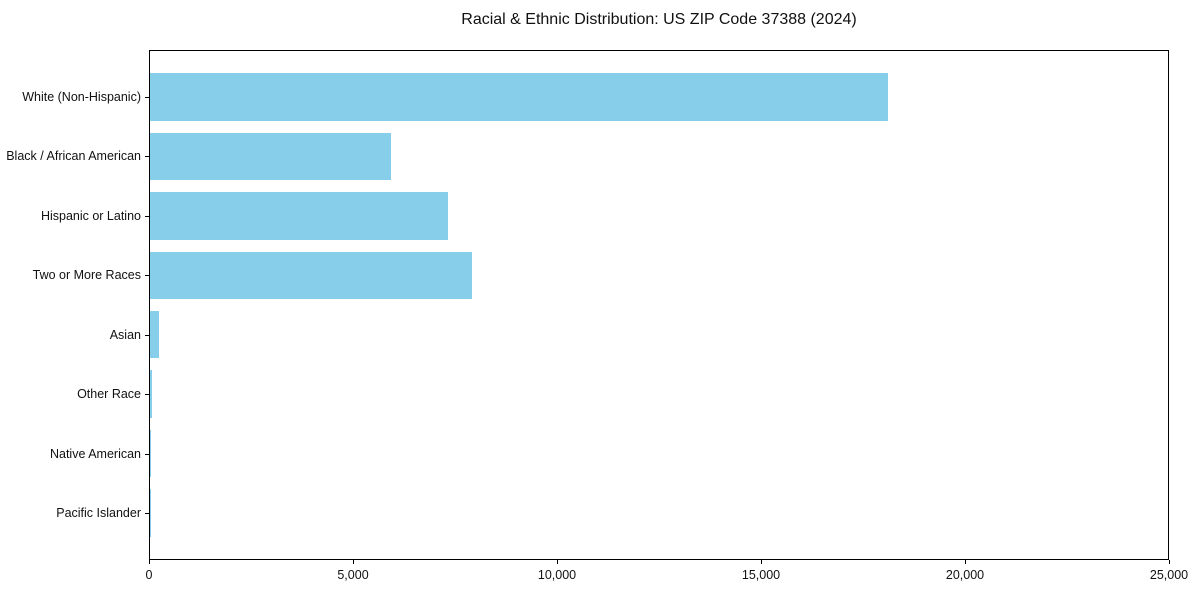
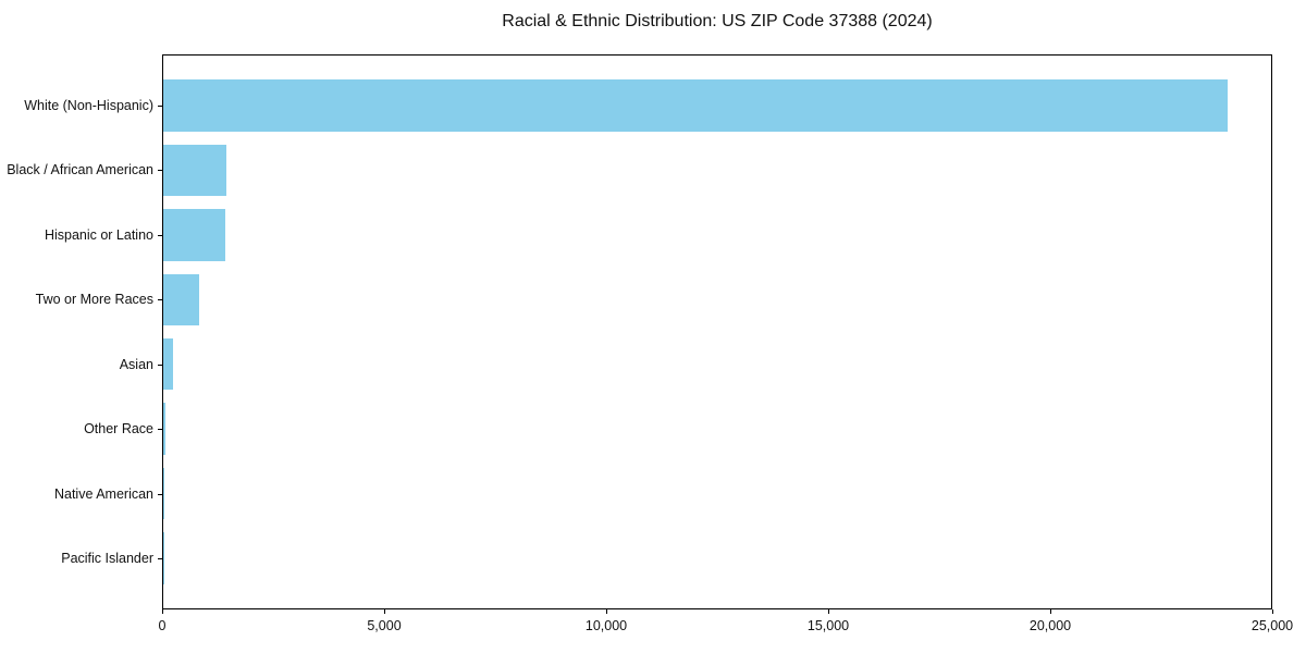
White (Non-Hispanic): 18100 -> 24000
Black / African American: 5900 -> 1400
Hispanic or Latino: 7300 -> 1400
Two or More Races: 7900 -> 800
